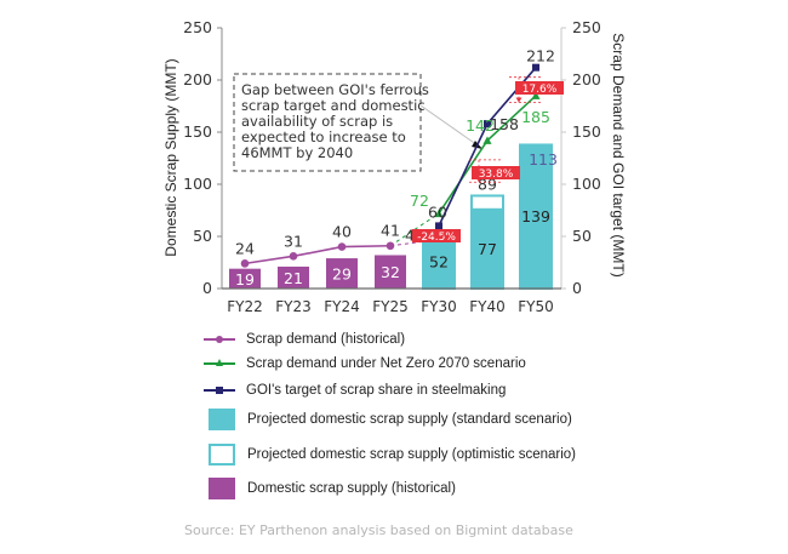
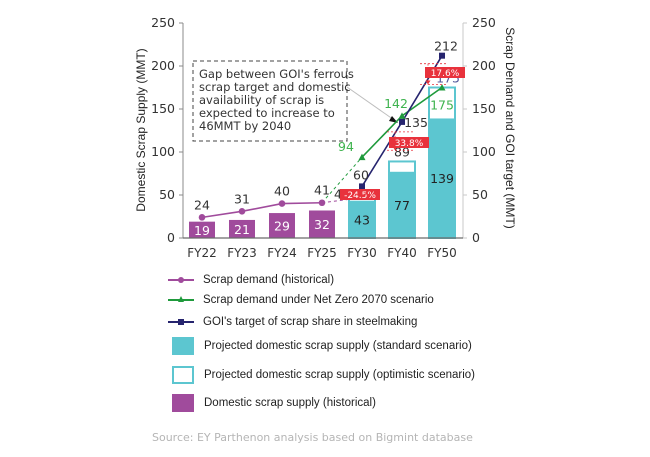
Projected domestic scrap supply (standard scenario)/FY30: 52 -> 43
Scrap demand under Net Zero 2070 scenario/FY30: 72 -> 94
GOI's target of scrap share in steelmaking/FY40: 158 -> 135
Projected domestic scrap supply (optimistic scenario)/FY50: 113 -> 175
Scrap demand under Net Zero 2070 scenario/FY50: 185 -> 175
